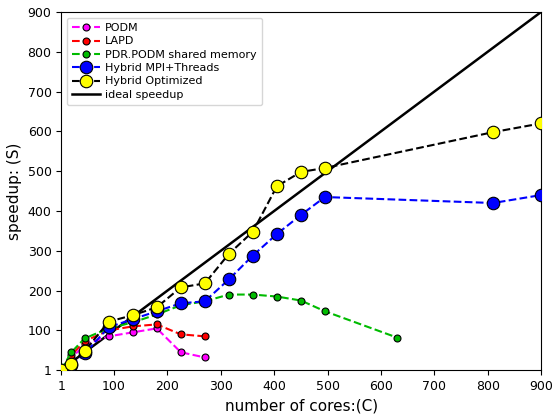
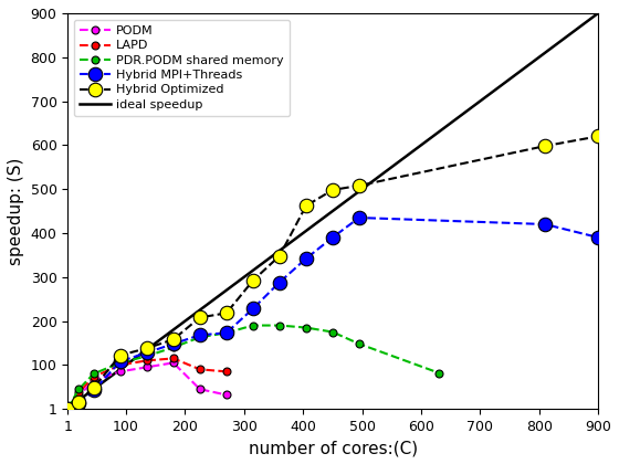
Hybrid MPI+Threads/900: 440 -> 390
